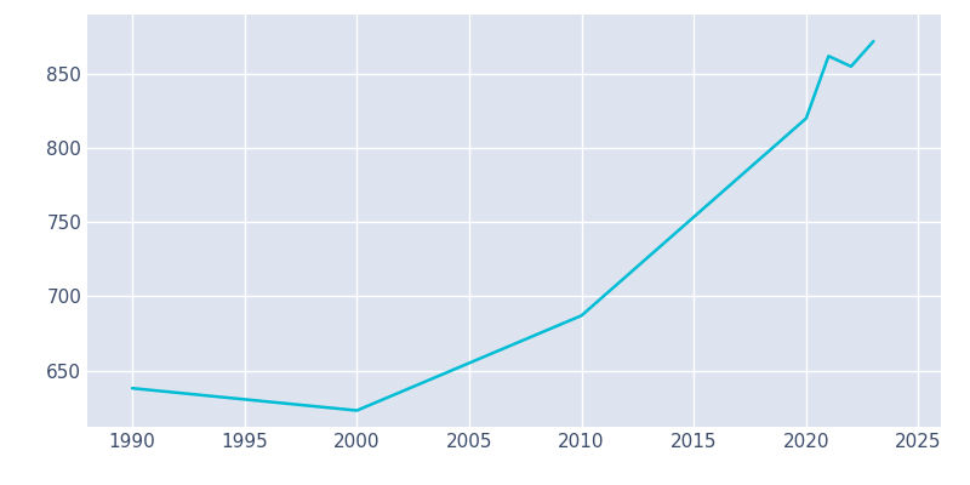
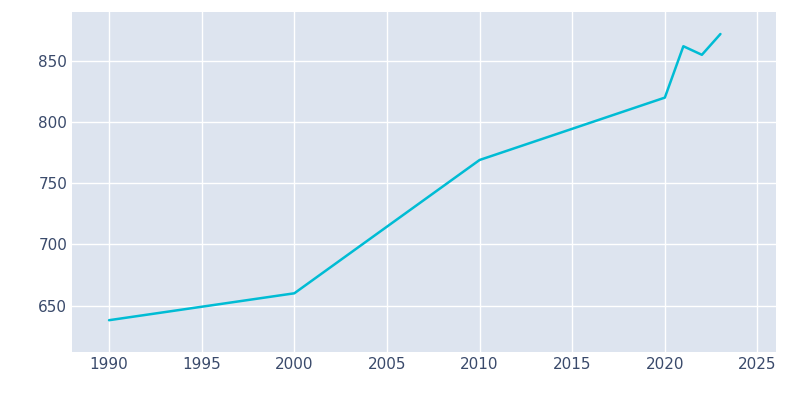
2000: 623 -> 660
2010: 687 -> 769
